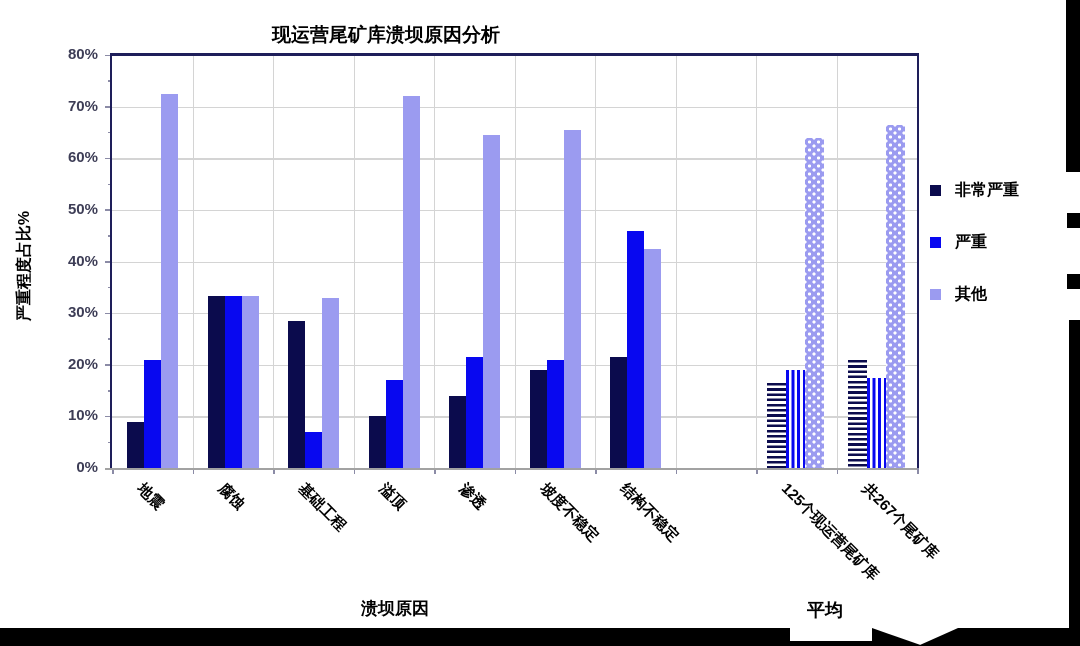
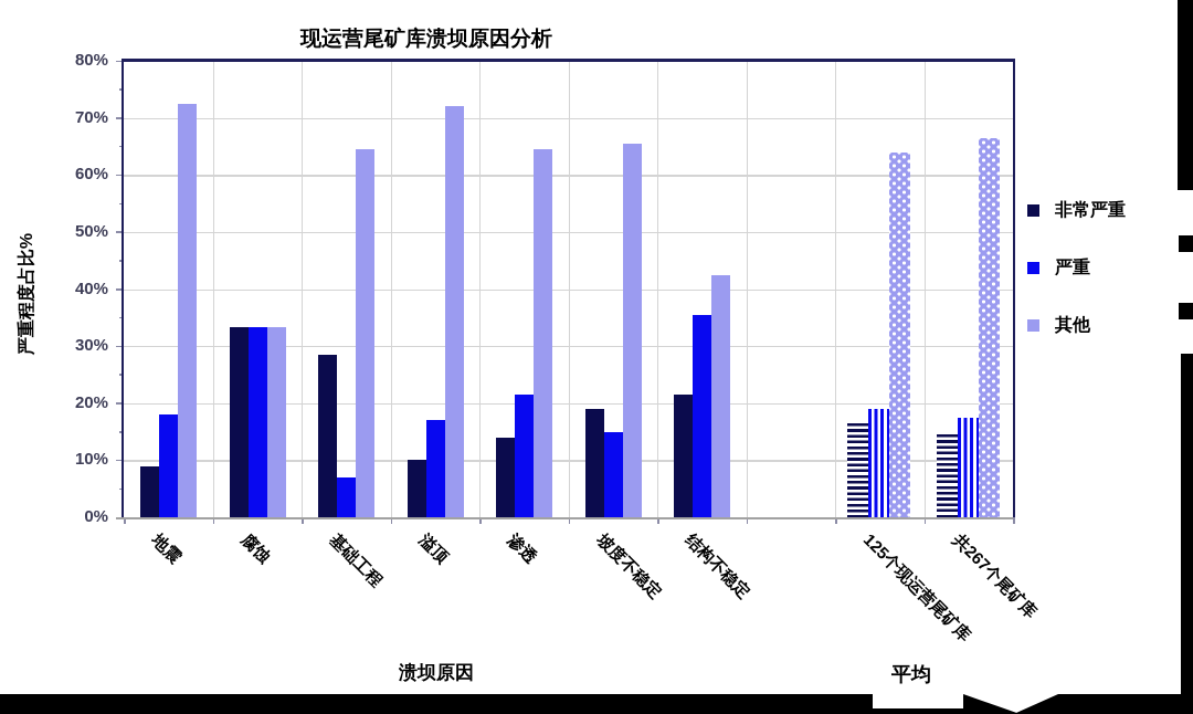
严重/地震: 21% -> 18%
其他/基础工程: 33% -> 64%
严重/坡度不稳定: 21% -> 15%
严重/结构不稳定: 46% -> 36%
非常严重/共267个尾矿库: 21% -> 14%
